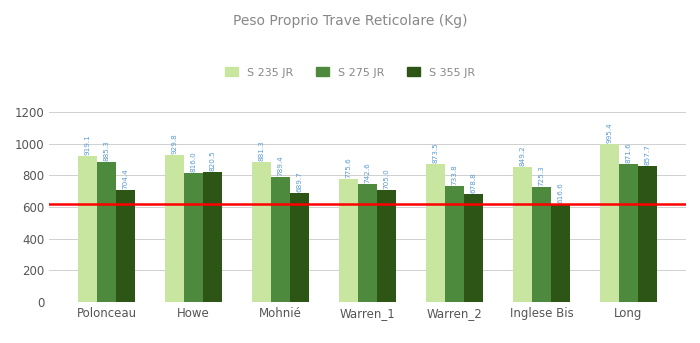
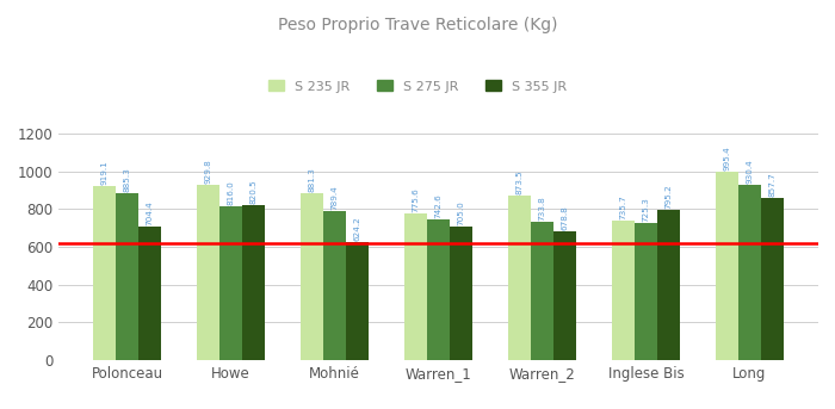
S 355 JR/Mohnié: 689.7 -> 624.2
S 235 JR/Inglese Bis: 849.2 -> 735.7
S 355 JR/Inglese Bis: 616.6 -> 795.2
S 275 JR/Long: 871.6 -> 930.4
